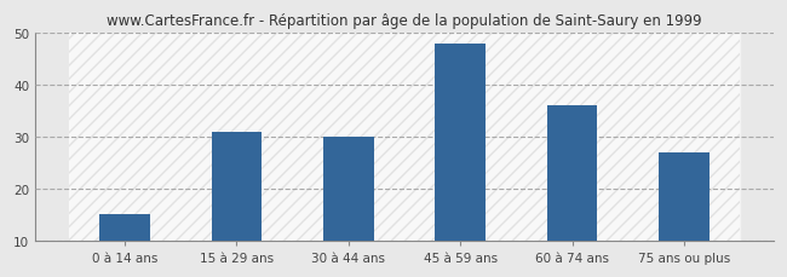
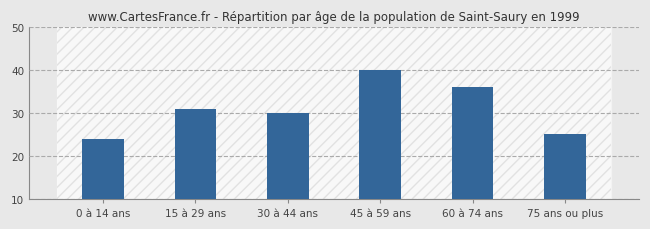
0 à 14 ans: 15 -> 24
45 à 59 ans: 48 -> 40
75 ans ou plus: 27 -> 25
